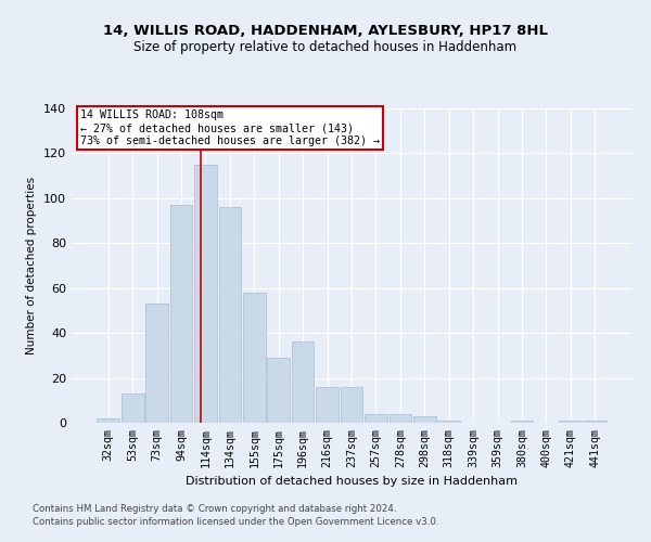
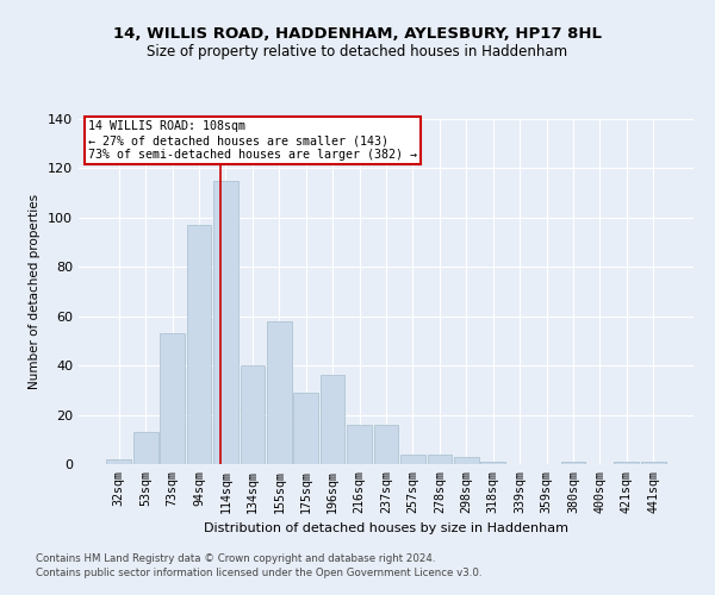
134sqm: 96 -> 40
